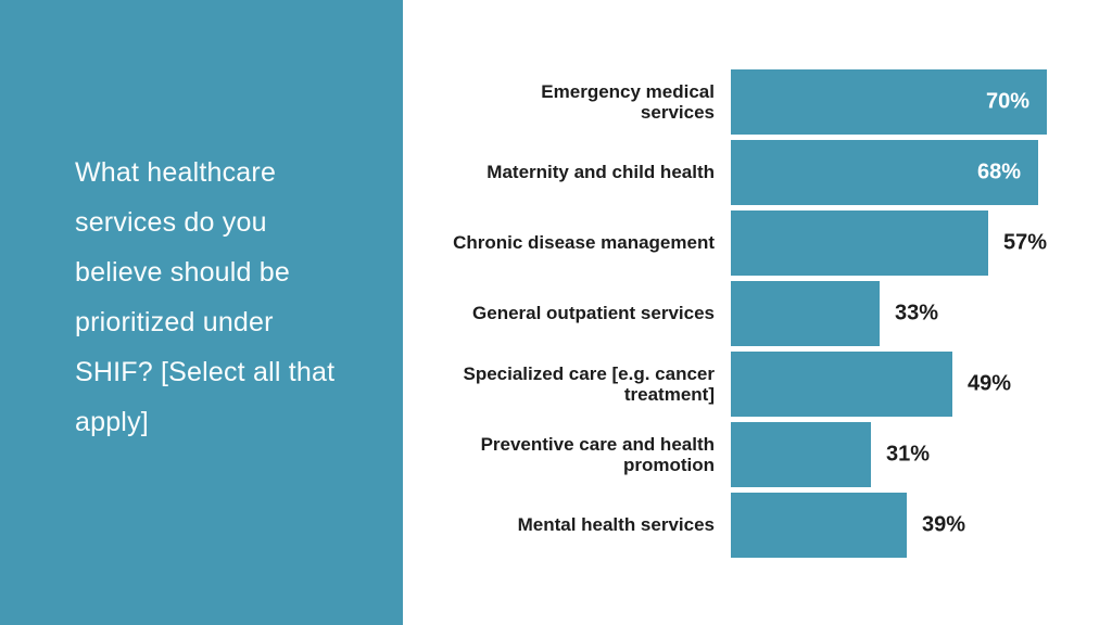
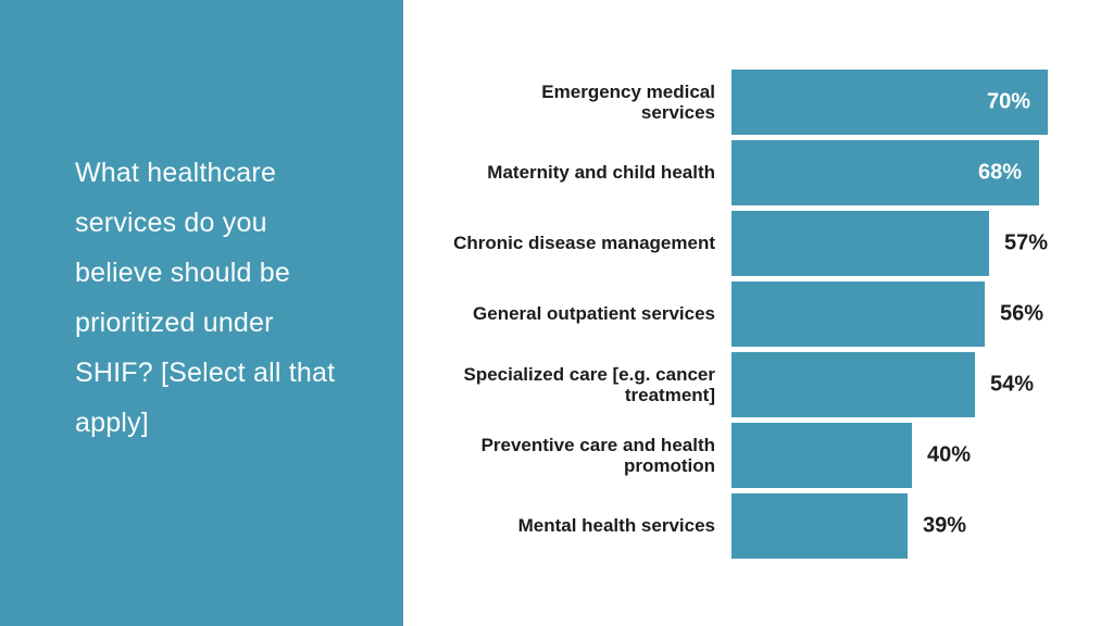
General outpatient services: 33% -> 56%
Specialized care [e.g. cancer treatment]: 49% -> 54%
Preventive care and health promotion: 31% -> 40%
